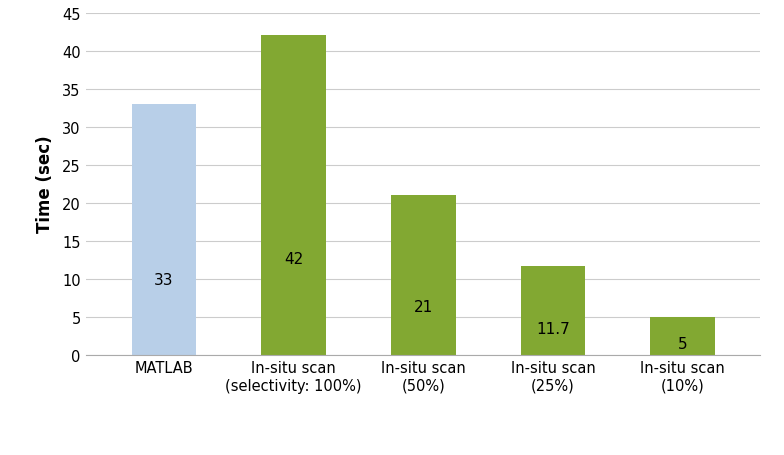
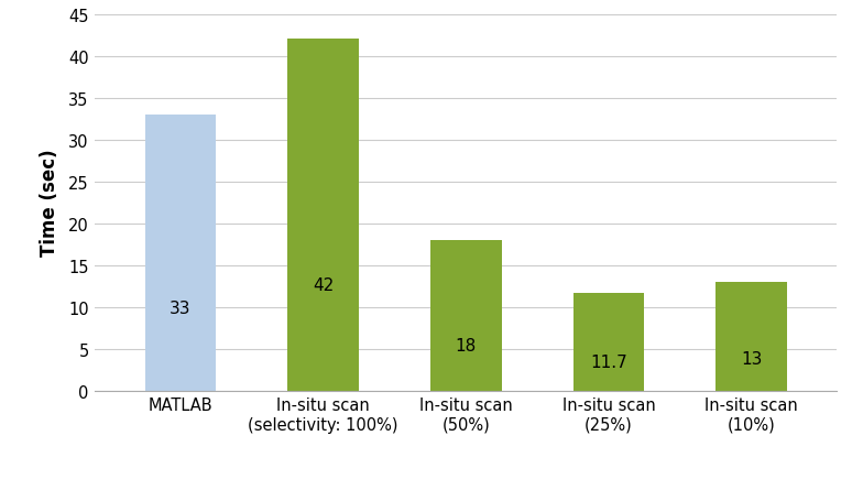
In-situ scan (50%): 21 -> 18
In-situ scan (10%): 5 -> 13
